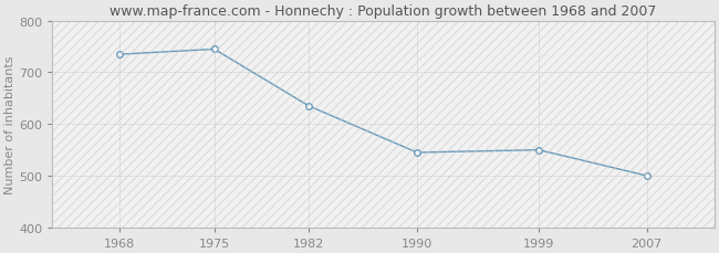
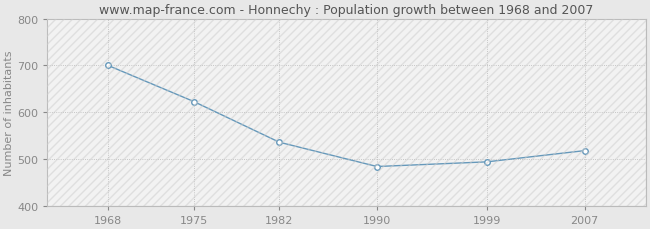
1968: 735 -> 700
1975: 745 -> 623
1982: 635 -> 536
1990: 545 -> 484
1999: 550 -> 494
2007: 500 -> 518
